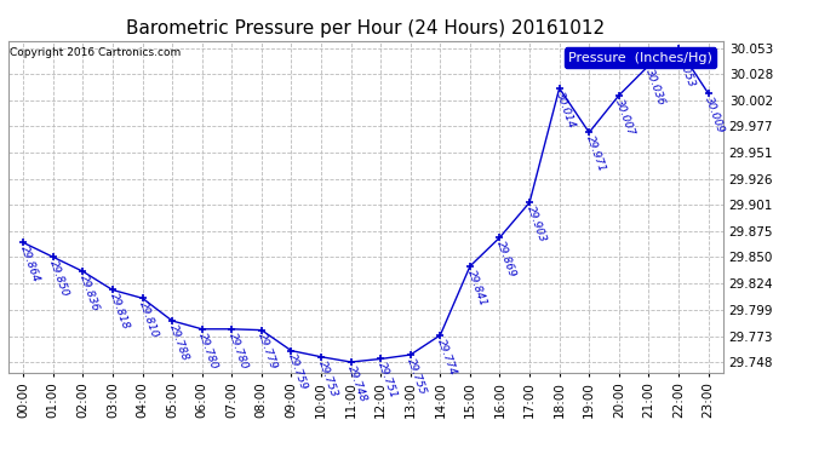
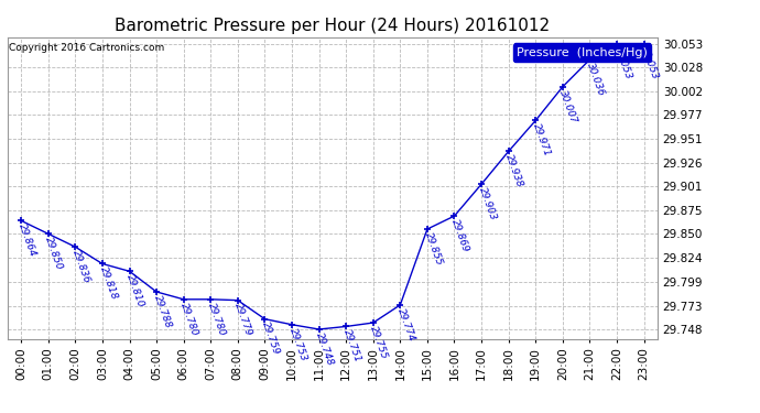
15:00: 29.841 -> 29.855
18:00: 30.014 -> 29.938
23:00: 30.009 -> 30.053
